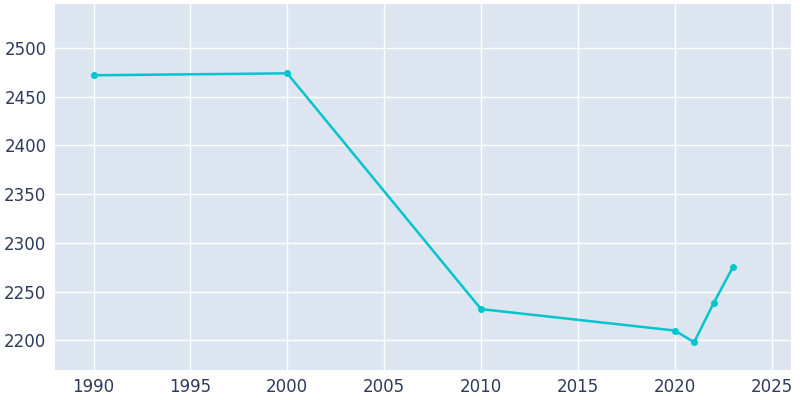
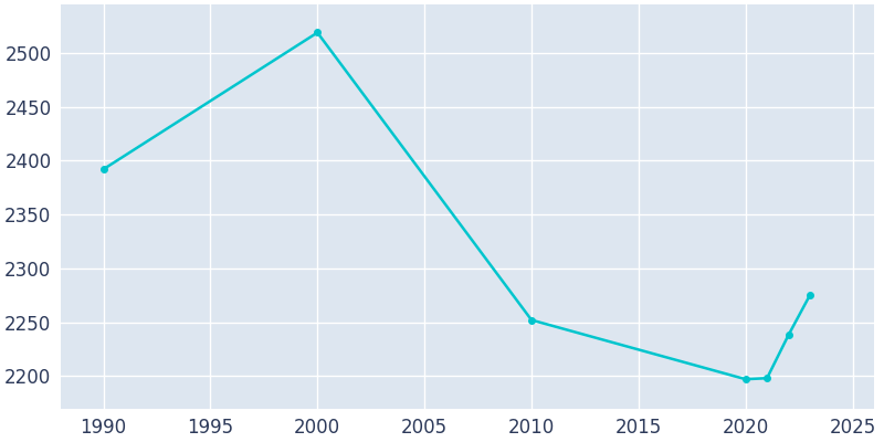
1990: 2472 -> 2392
2000: 2474 -> 2519
2010: 2232 -> 2252
2020: 2210 -> 2197
